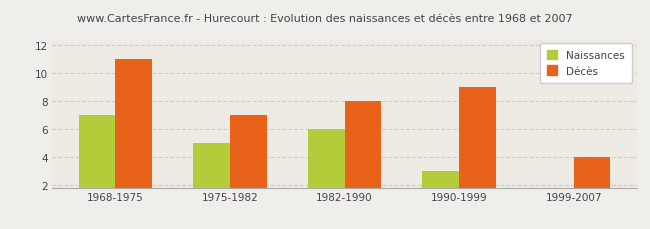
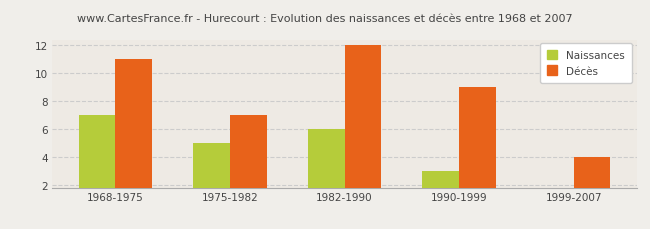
Décès/1982-1990: 8 -> 12
